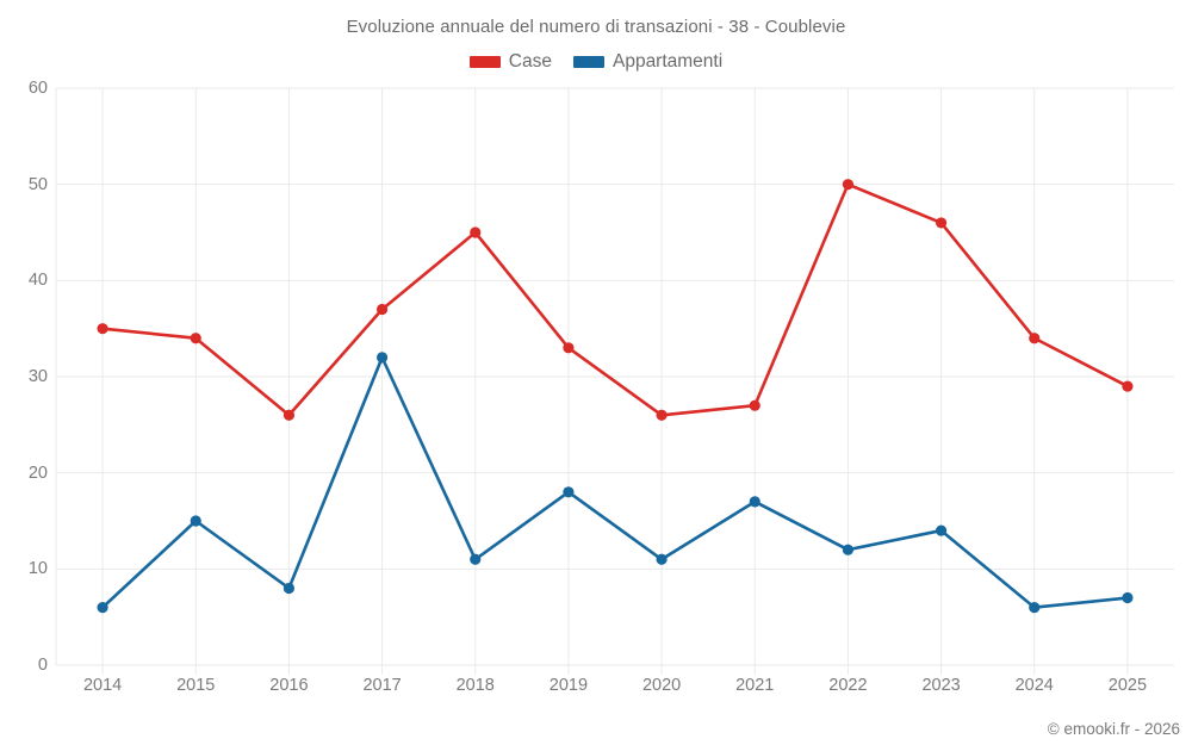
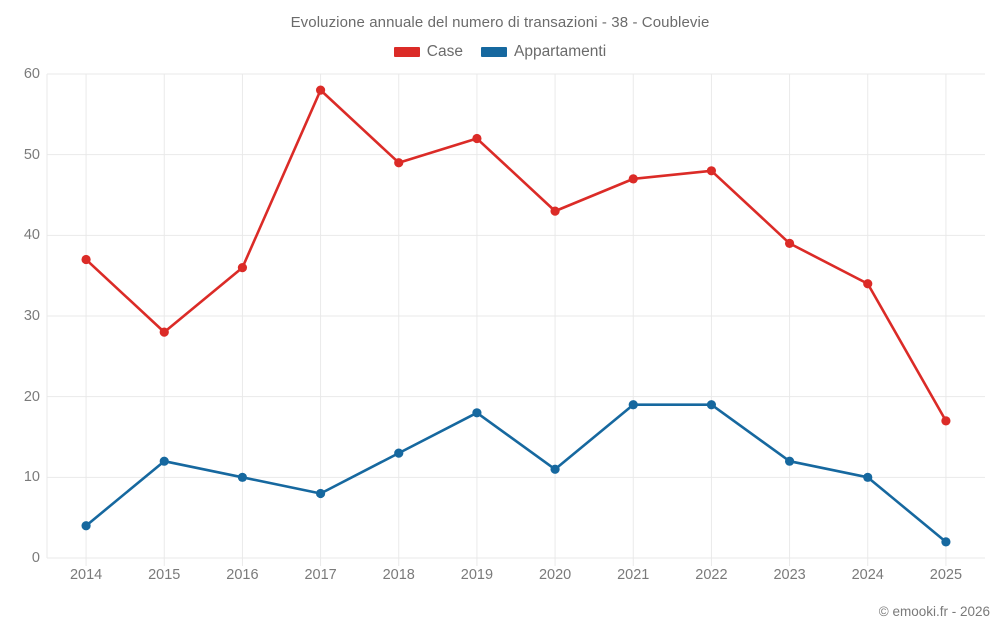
Case/2014: 35 -> 37
Appartamenti/2014: 6 -> 4
Case/2015: 34 -> 28
Appartamenti/2015: 15 -> 12
Case/2016: 26 -> 36
Appartamenti/2016: 8 -> 10
Case/2017: 37 -> 58
Appartamenti/2017: 32 -> 8
Case/2018: 45 -> 49
Appartamenti/2018: 11 -> 13
Case/2019: 33 -> 52
Case/2020: 26 -> 43
Case/2021: 27 -> 47
Appartamenti/2021: 17 -> 19
Case/2022: 50 -> 48
Appartamenti/2022: 12 -> 19
Case/2023: 46 -> 39
Appartamenti/2023: 14 -> 12
Appartamenti/2024: 6 -> 10
Case/2025: 29 -> 17
Appartamenti/2025: 7 -> 2
